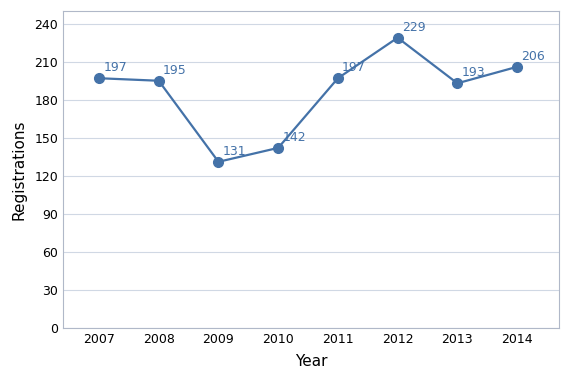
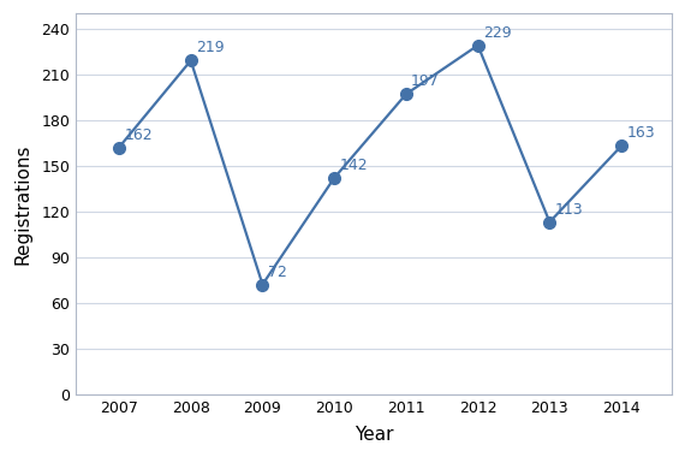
2007: 197 -> 162
2008: 195 -> 219
2009: 131 -> 72
2013: 193 -> 113
2014: 206 -> 163
